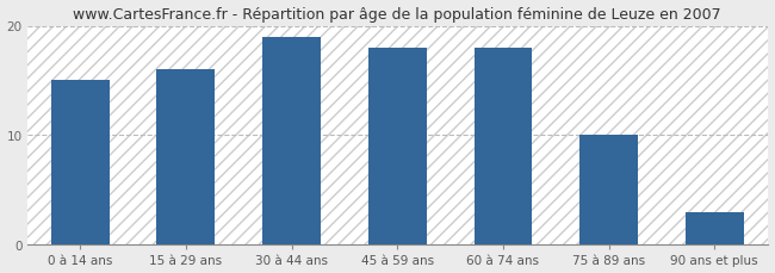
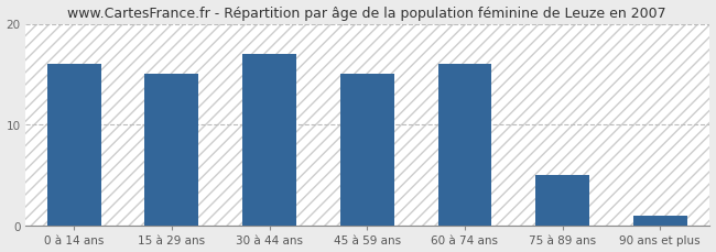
0 à 14 ans: 15 -> 16
15 à 29 ans: 16 -> 15
30 à 44 ans: 19 -> 17
45 à 59 ans: 18 -> 15
60 à 74 ans: 18 -> 16
75 à 89 ans: 10 -> 5
90 ans et plus: 3 -> 1
